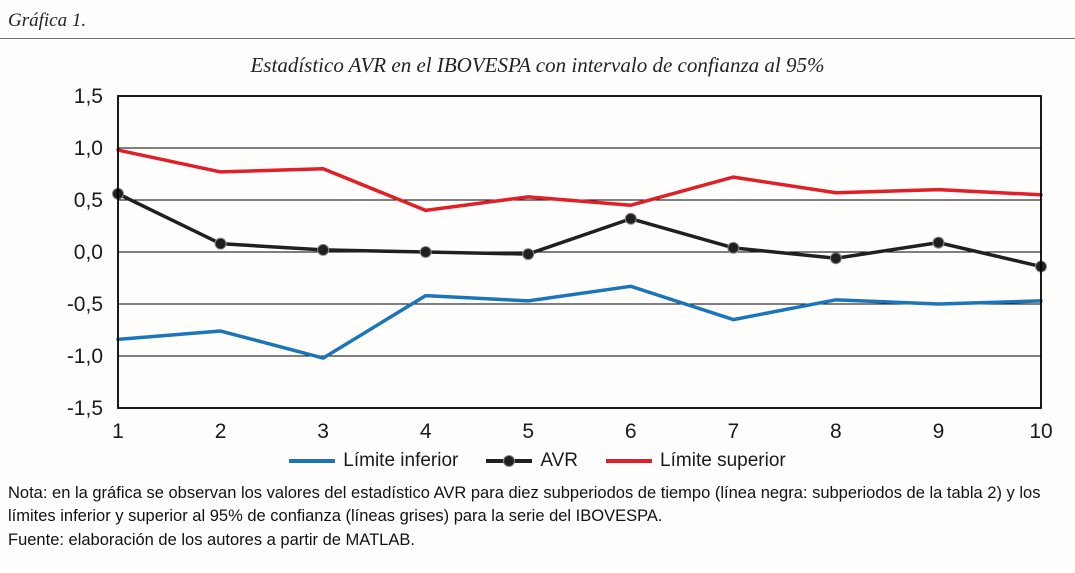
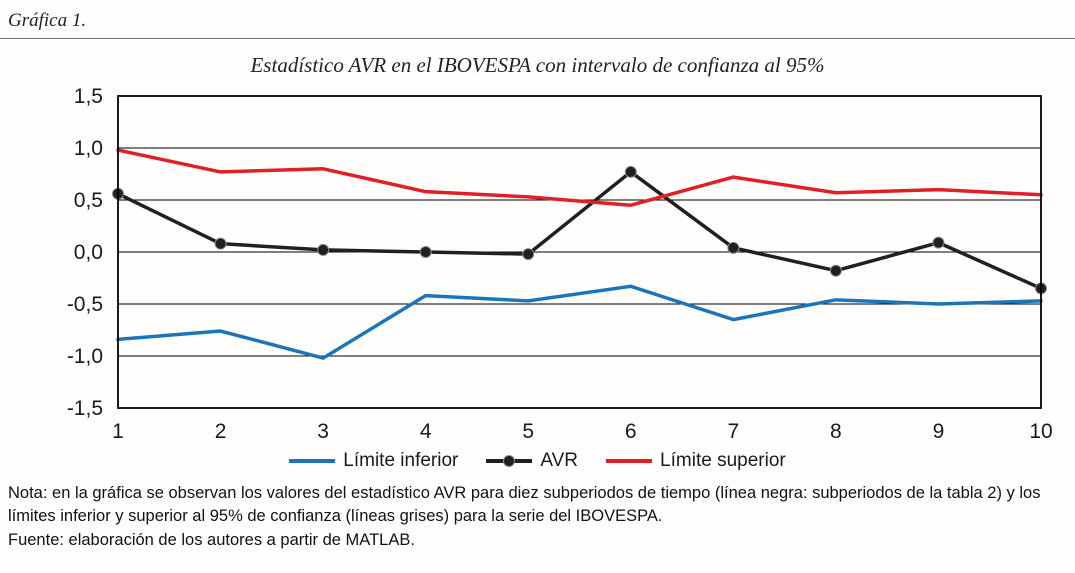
Límite superior/4: 0,40 -> 0,58
AVR/6: 0,32 -> 0,77
AVR/8: -0,06 -> -0,18
AVR/10: -0,14 -> -0,35
